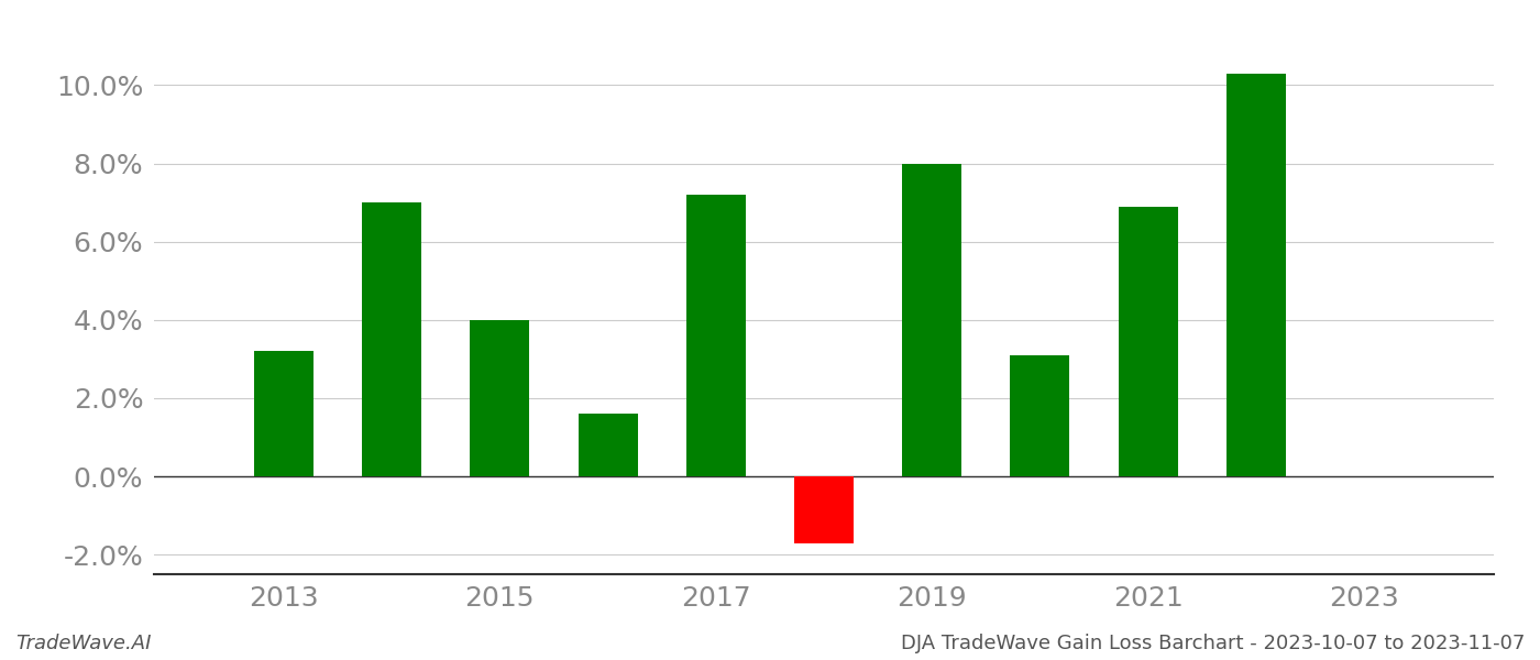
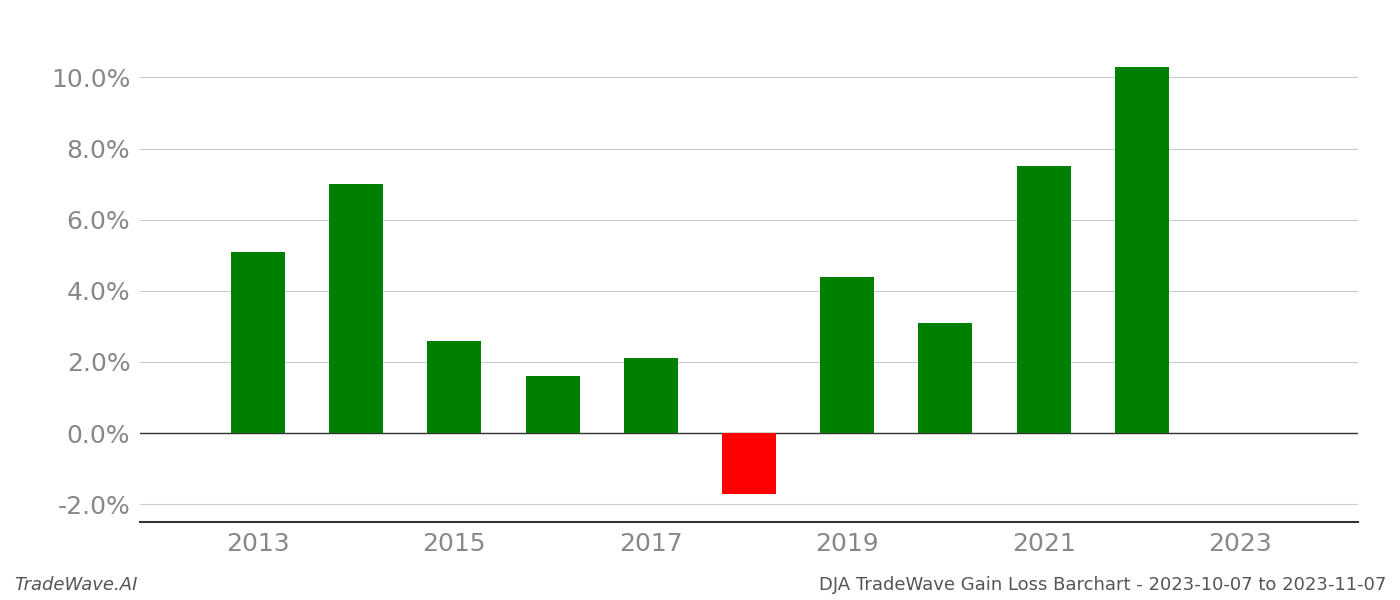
2013: 3.2% -> 5.1%
2015: 4.0% -> 2.6%
2017: 7.2% -> 2.1%
2019: 8.0% -> 4.4%
2021: 6.9% -> 7.5%
